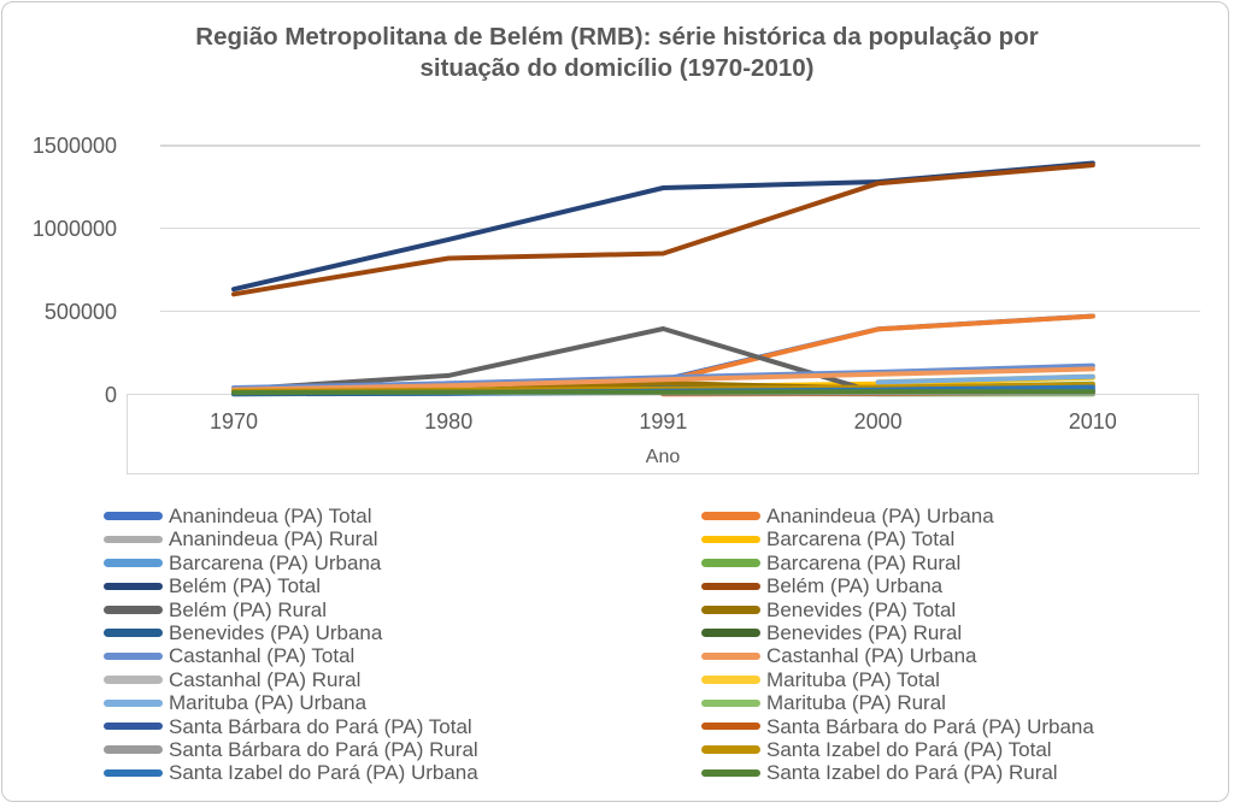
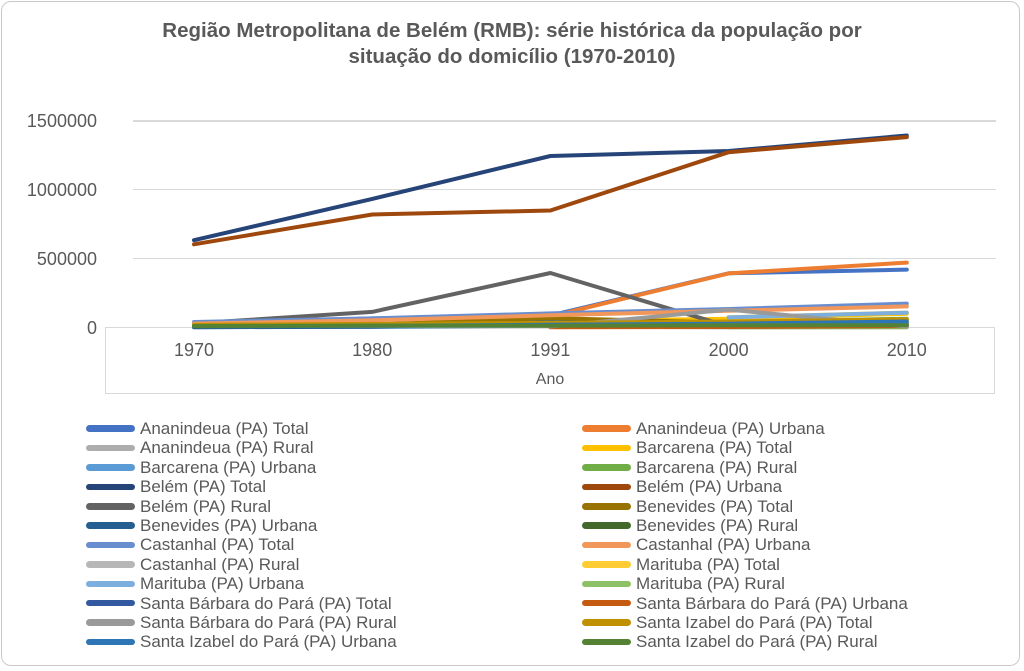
Santa Bárbara do Pará (PA) Rural/2000: 10000 -> 130000
Ananindeua (PA) Total/2010: 470000 -> 420000
